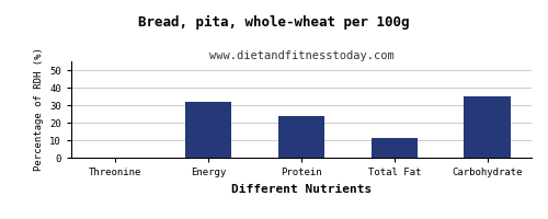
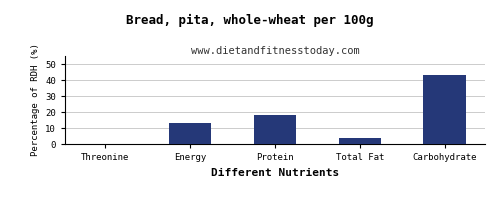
Energy: 32 -> 13
Protein: 24 -> 18
Total Fat: 11 -> 4
Carbohydrate: 35 -> 43
